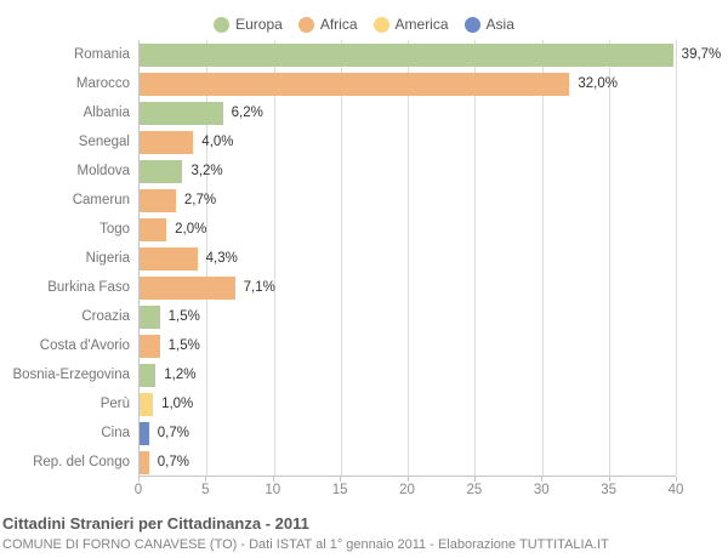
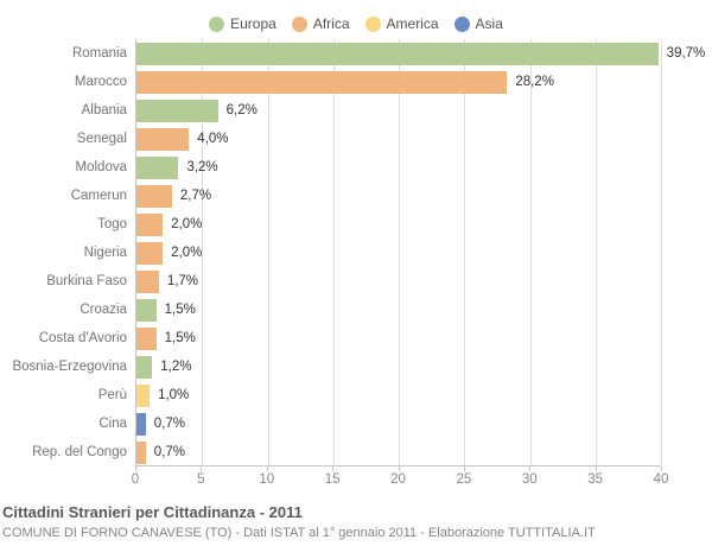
Marocco: 32,0% -> 28,2%
Nigeria: 4,3% -> 2,0%
Burkina Faso: 7,1% -> 1,7%
